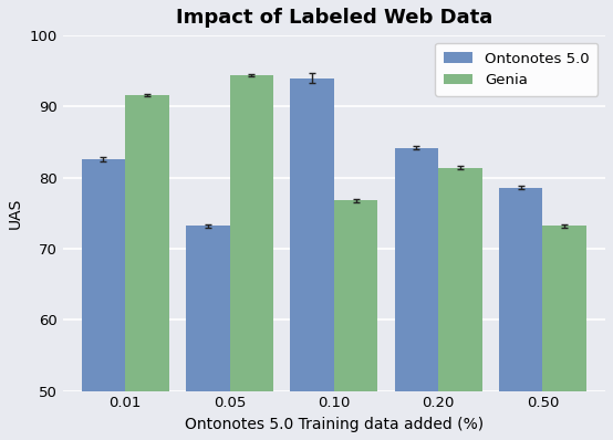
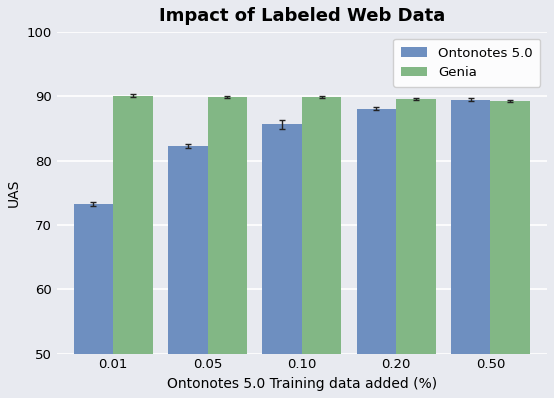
Ontonotes 5.0/0.01: 82.6 -> 73.3
Genia/0.01: 91.6 -> 90.1
Ontonotes 5.0/0.05: 73.2 -> 82.3
Genia/0.05: 94.4 -> 89.9
Ontonotes 5.0/0.10: 94.0 -> 85.7
Genia/0.10: 76.8 -> 89.9
Ontonotes 5.0/0.20: 84.2 -> 88.1
Genia/0.20: 81.4 -> 89.6
Ontonotes 5.0/0.50: 78.6 -> 89.5
Genia/0.50: 73.2 -> 89.3
